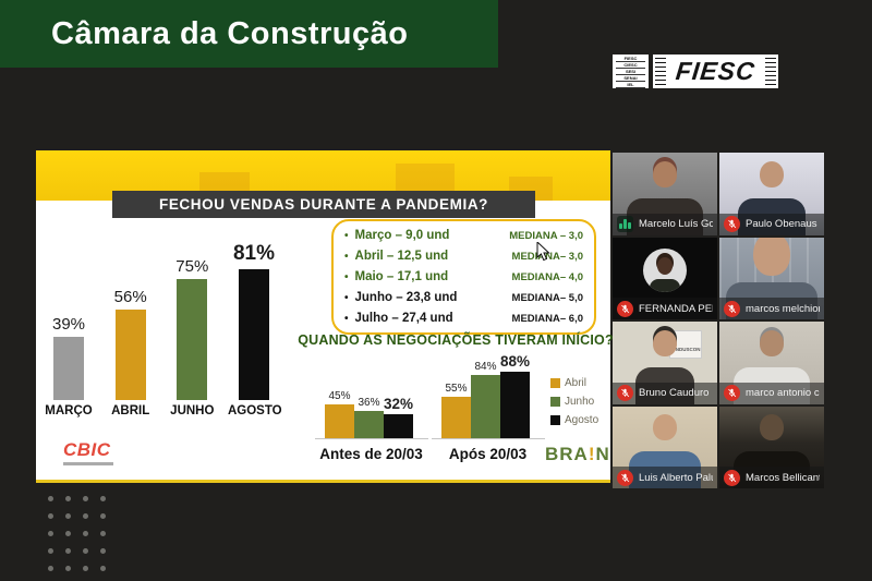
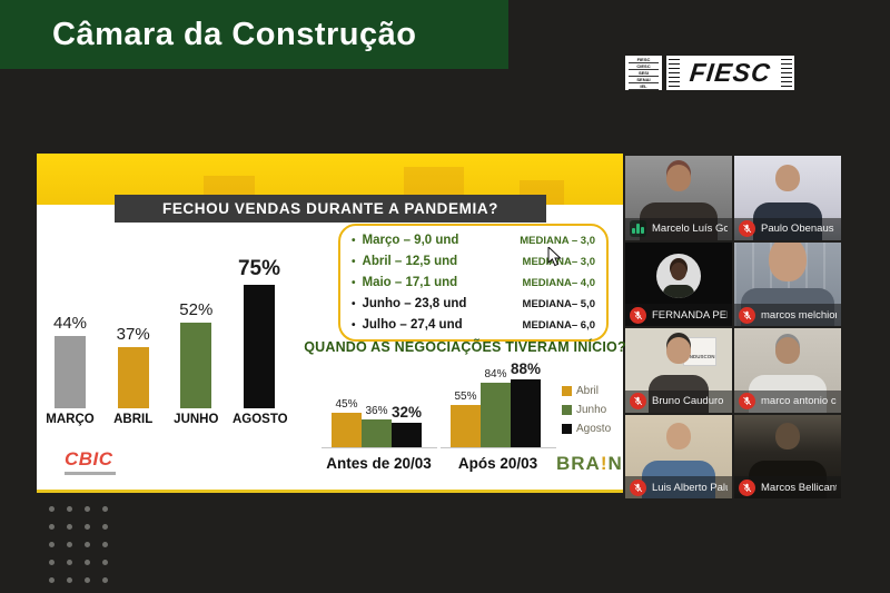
FECHOU VENDAS DURANTE A PANDEMIA?/MARÇO: 39% -> 44%
FECHOU VENDAS DURANTE A PANDEMIA?/ABRIL: 56% -> 37%
FECHOU VENDAS DURANTE A PANDEMIA?/JUNHO: 75% -> 52%
FECHOU VENDAS DURANTE A PANDEMIA?/AGOSTO: 81% -> 75%
